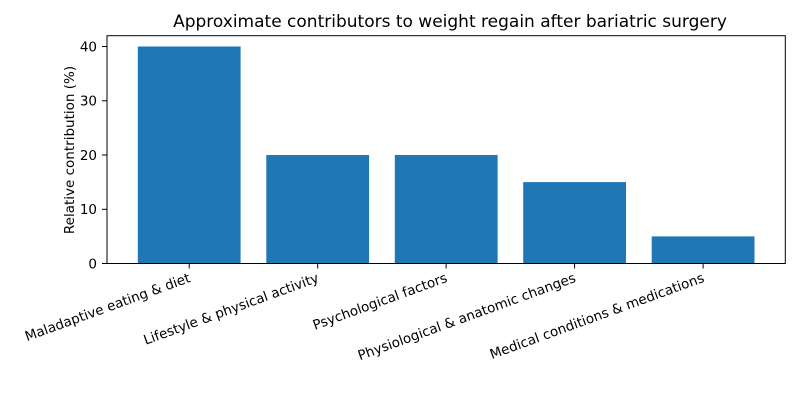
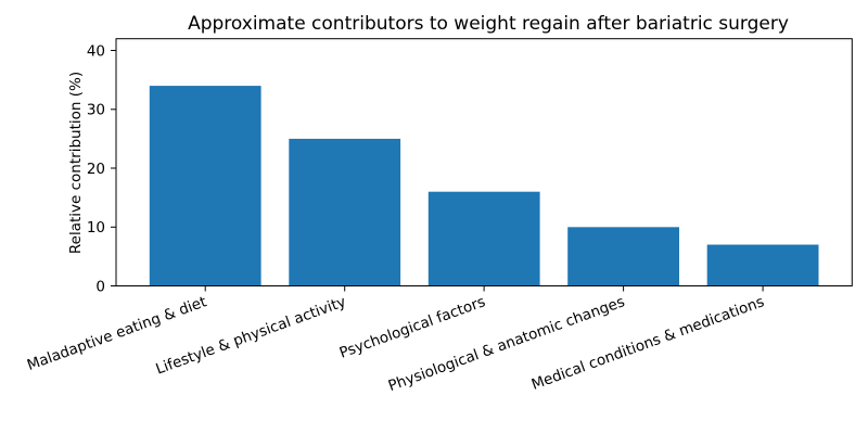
Maladaptive eating & diet: 40 -> 34
Lifestyle & physical activity: 20 -> 25
Psychological factors: 20 -> 16
Physiological & anatomic changes: 15 -> 10
Medical conditions & medications: 5 -> 7
